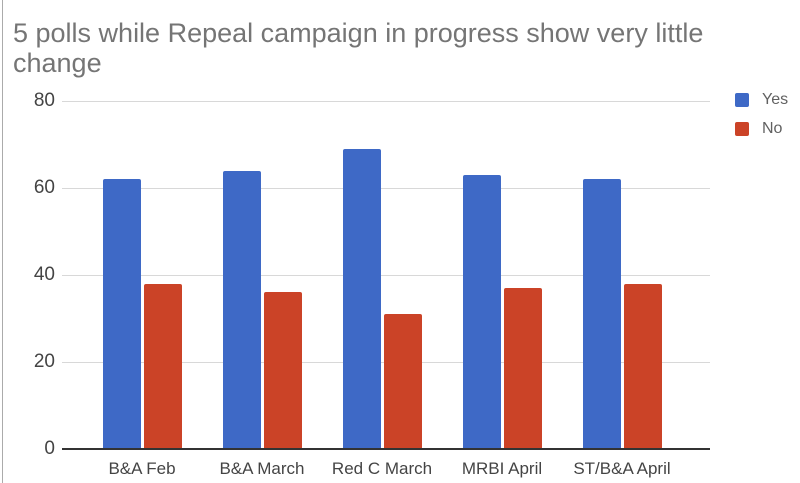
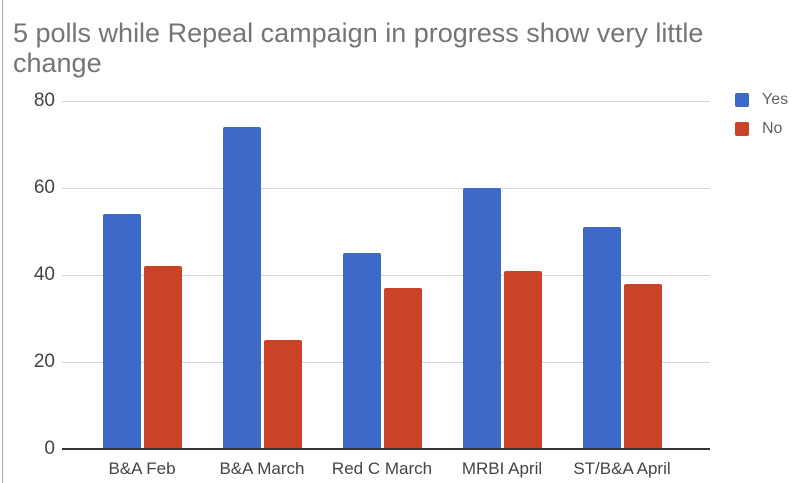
Yes/B&A Feb: 62 -> 54
No/B&A Feb: 38 -> 42
Yes/B&A March: 64 -> 74
No/B&A March: 36 -> 25
Yes/Red C March: 69 -> 45
No/Red C March: 31 -> 37
Yes/MRBI April: 63 -> 60
No/MRBI April: 37 -> 41
Yes/ST/B&A April: 62 -> 51
